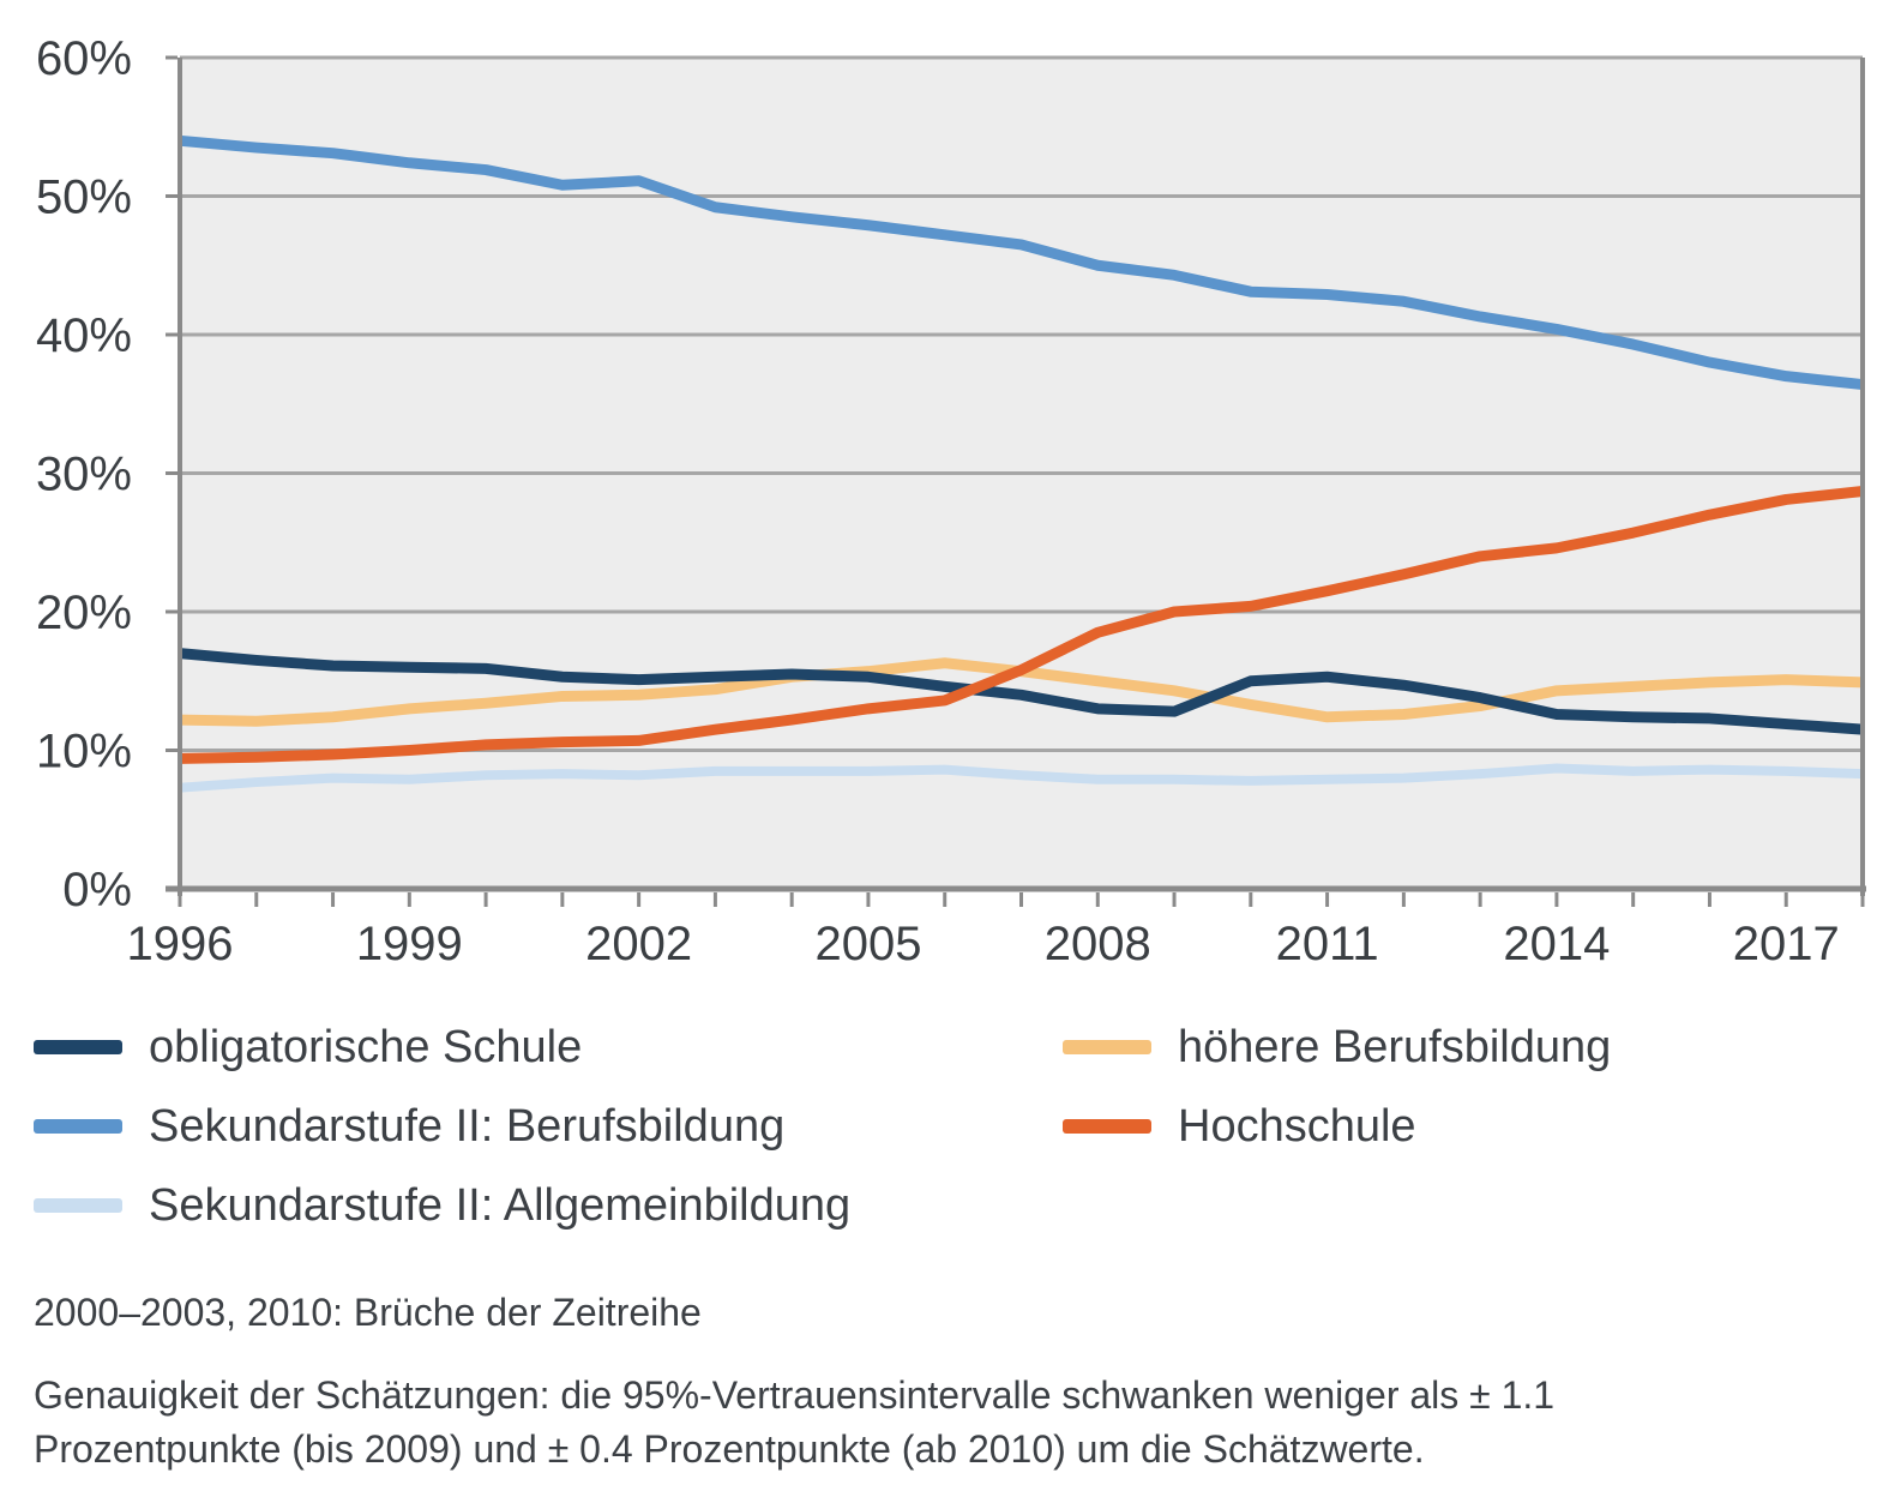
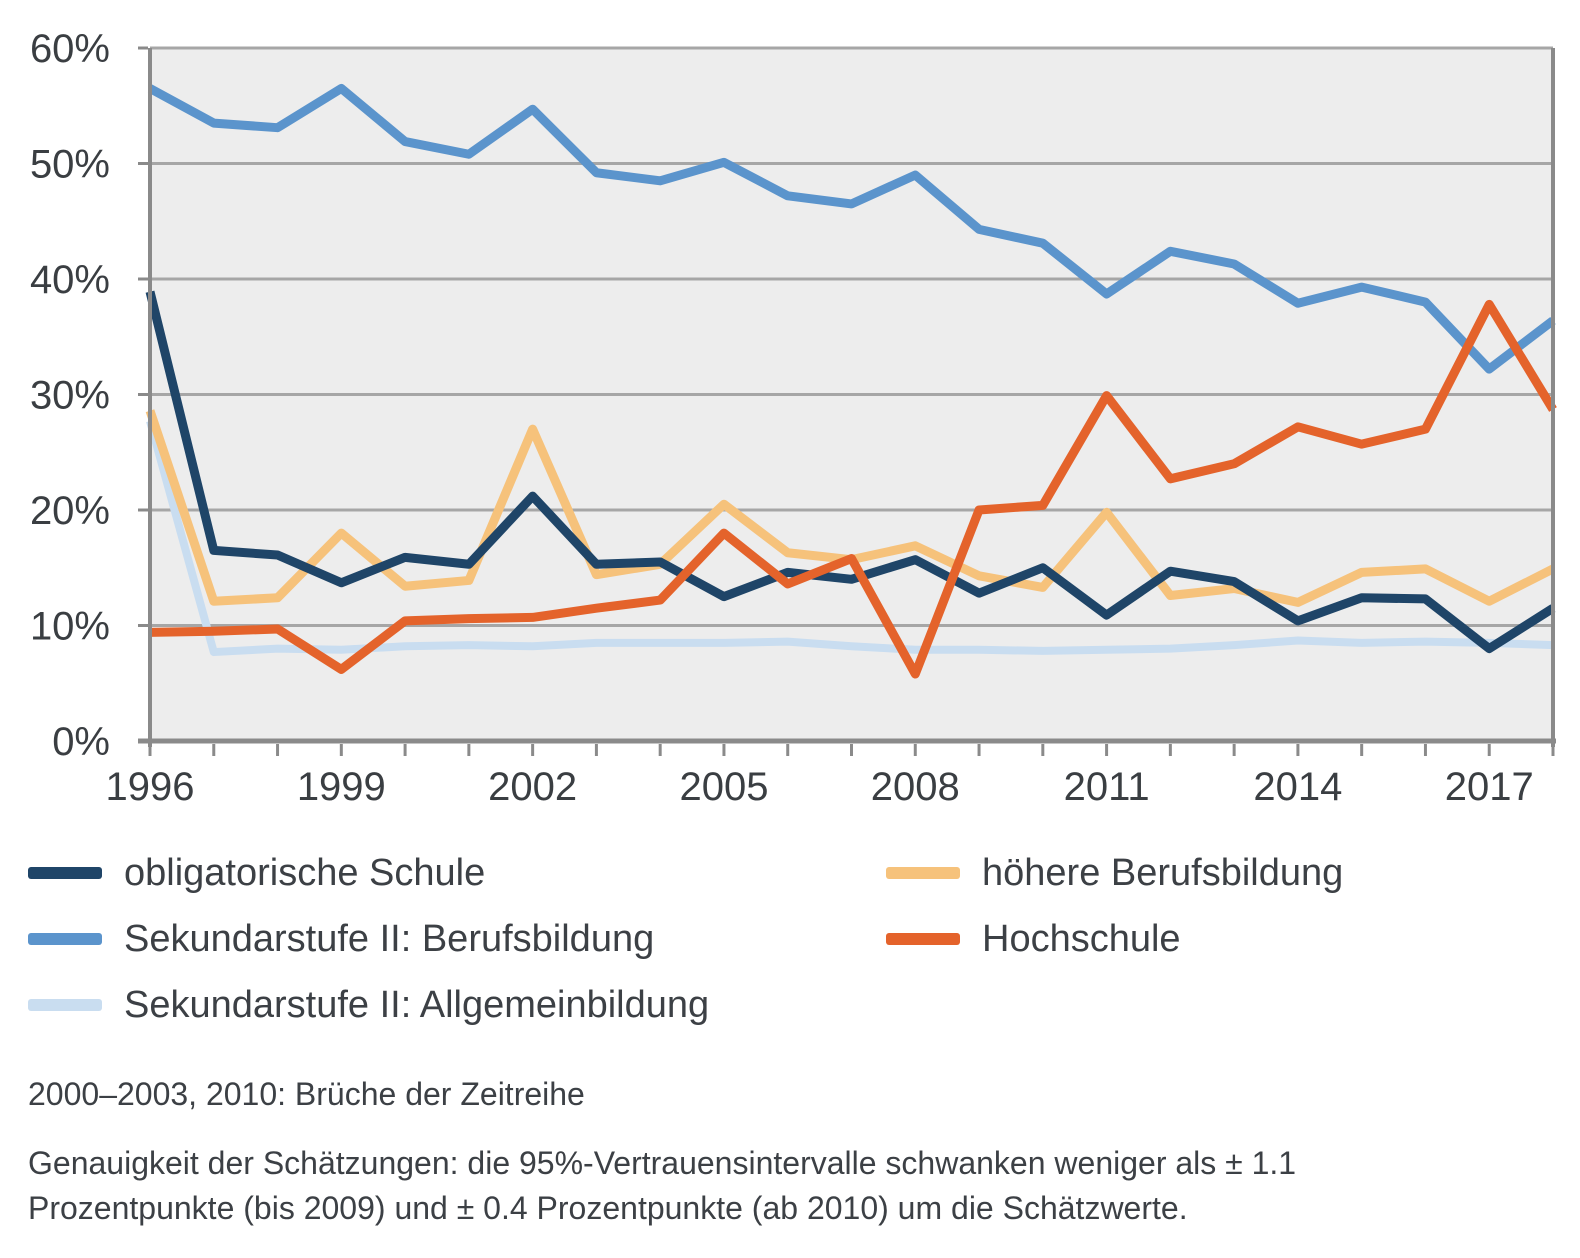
obligatorische Schule/1996: 17.0% -> 38.9%
Sekundarstufe II: Berufsbildung/1996: 54.0% -> 56.5%
Sekundarstufe II: Allgemeinbildung/1996: 7.3% -> 27.7%
höhere Berufsbildung/1996: 12.2% -> 28.6%
obligatorische Schule/1999: 16.0% -> 13.7%
Sekundarstufe II: Berufsbildung/1999: 52.4% -> 56.5%
höhere Berufsbildung/1999: 13.0% -> 18.0%
Hochschule/1999: 10.0% -> 6.2%
obligatorische Schule/2002: 15.1% -> 21.2%
Sekundarstufe II: Berufsbildung/2002: 51.1% -> 54.7%
höhere Berufsbildung/2002: 14.0% -> 27.0%
obligatorische Schule/2005: 15.3% -> 12.5%
Sekundarstufe II: Berufsbildung/2005: 47.9% -> 50.1%
höhere Berufsbildung/2005: 15.7% -> 20.5%
Hochschule/2005: 13.0% -> 18.0%
obligatorische Schule/2008: 13.0% -> 15.7%
Sekundarstufe II: Berufsbildung/2008: 45.0% -> 49.0%
höhere Berufsbildung/2008: 15.0% -> 16.9%
Hochschule/2008: 18.5% -> 5.8%
obligatorische Schule/2011: 15.3% -> 10.9%
Sekundarstufe II: Berufsbildung/2011: 42.9% -> 38.7%
höhere Berufsbildung/2011: 12.4% -> 19.8%
Hochschule/2011: 21.5% -> 29.9%
obligatorische Schule/2014: 12.6% -> 10.4%
Sekundarstufe II: Berufsbildung/2014: 40.4% -> 37.9%
höhere Berufsbildung/2014: 14.3% -> 12.0%
Hochschule/2014: 24.6% -> 27.2%
obligatorische Schule/2017: 11.9% -> 8.0%
Sekundarstufe II: Berufsbildung/2017: 37.0% -> 32.2%
höhere Berufsbildung/2017: 15.1% -> 12.1%
Hochschule/2017: 28.1% -> 37.8%
